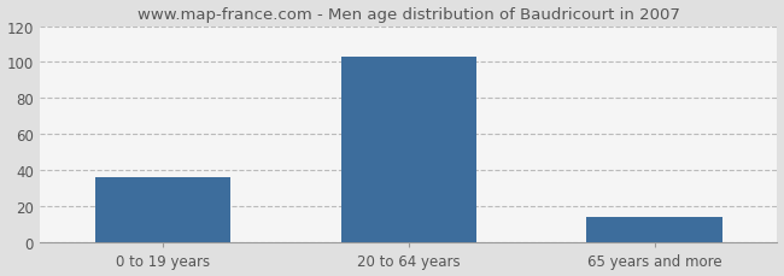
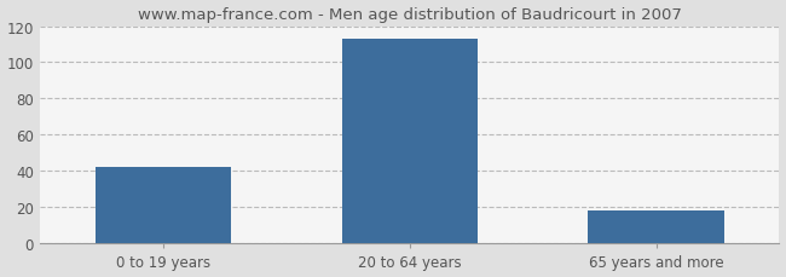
0 to 19 years: 36 -> 42
20 to 64 years: 103 -> 113
65 years and more: 14 -> 18
